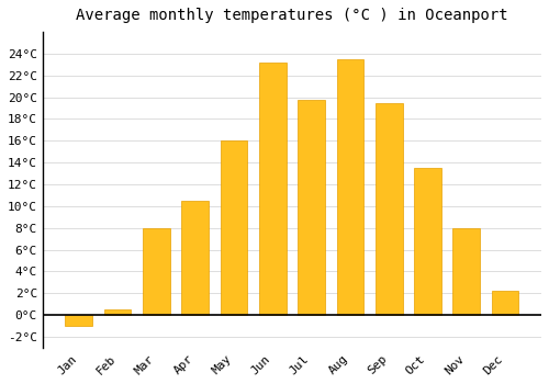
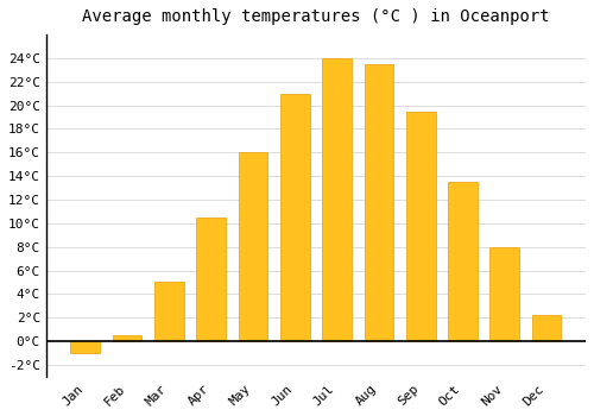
Mar: 8.0°C -> 5.0°C
Jun: 23.2°C -> 21.0°C
Jul: 19.8°C -> 24.0°C
